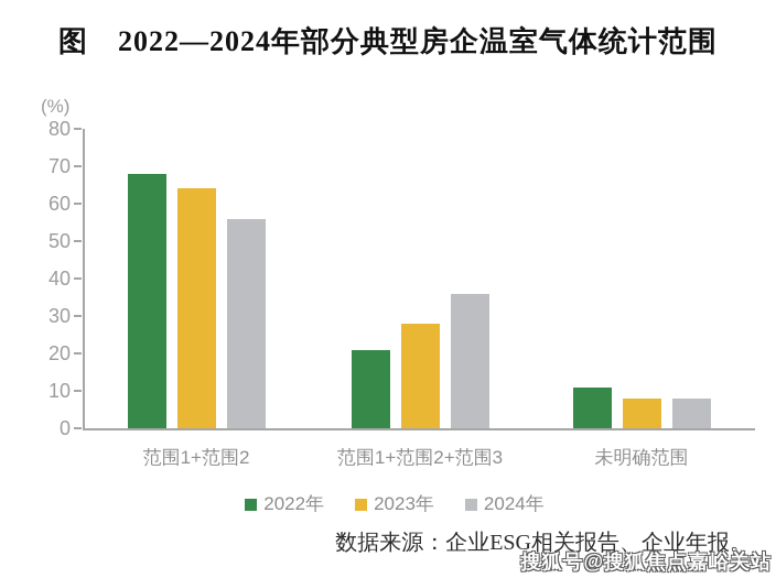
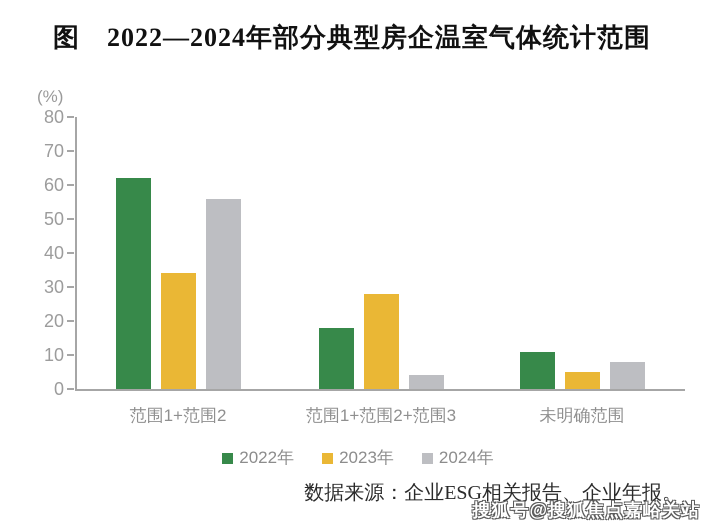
2022年/范围1+范围2: 68 -> 62
2023年/范围1+范围2: 64 -> 34
2022年/范围1+范围2+范围3: 21 -> 18
2024年/范围1+范围2+范围3: 36 -> 4
2023年/未明确范围: 8 -> 5
